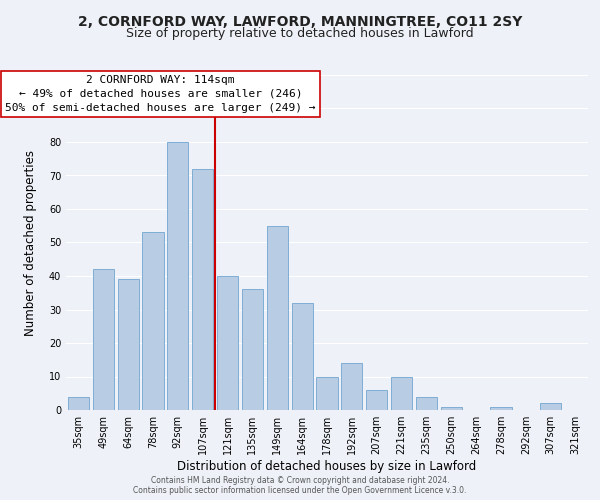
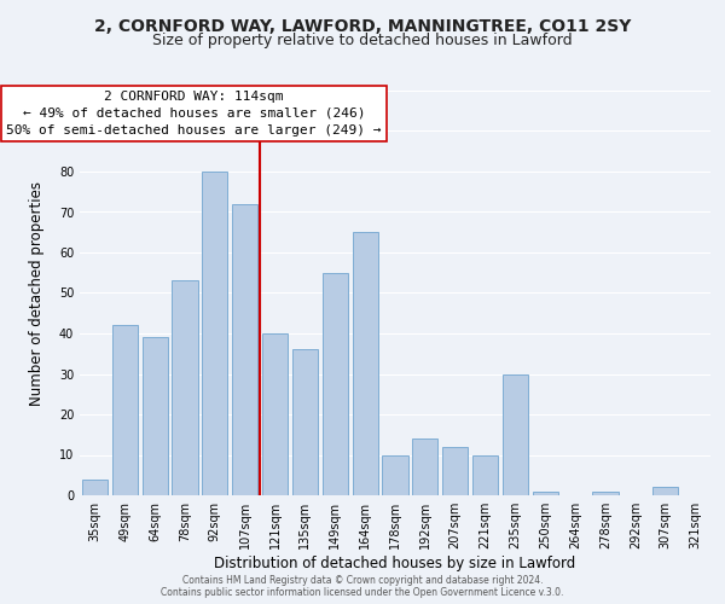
164sqm: 32 -> 65
207sqm: 6 -> 12
235sqm: 4 -> 30
